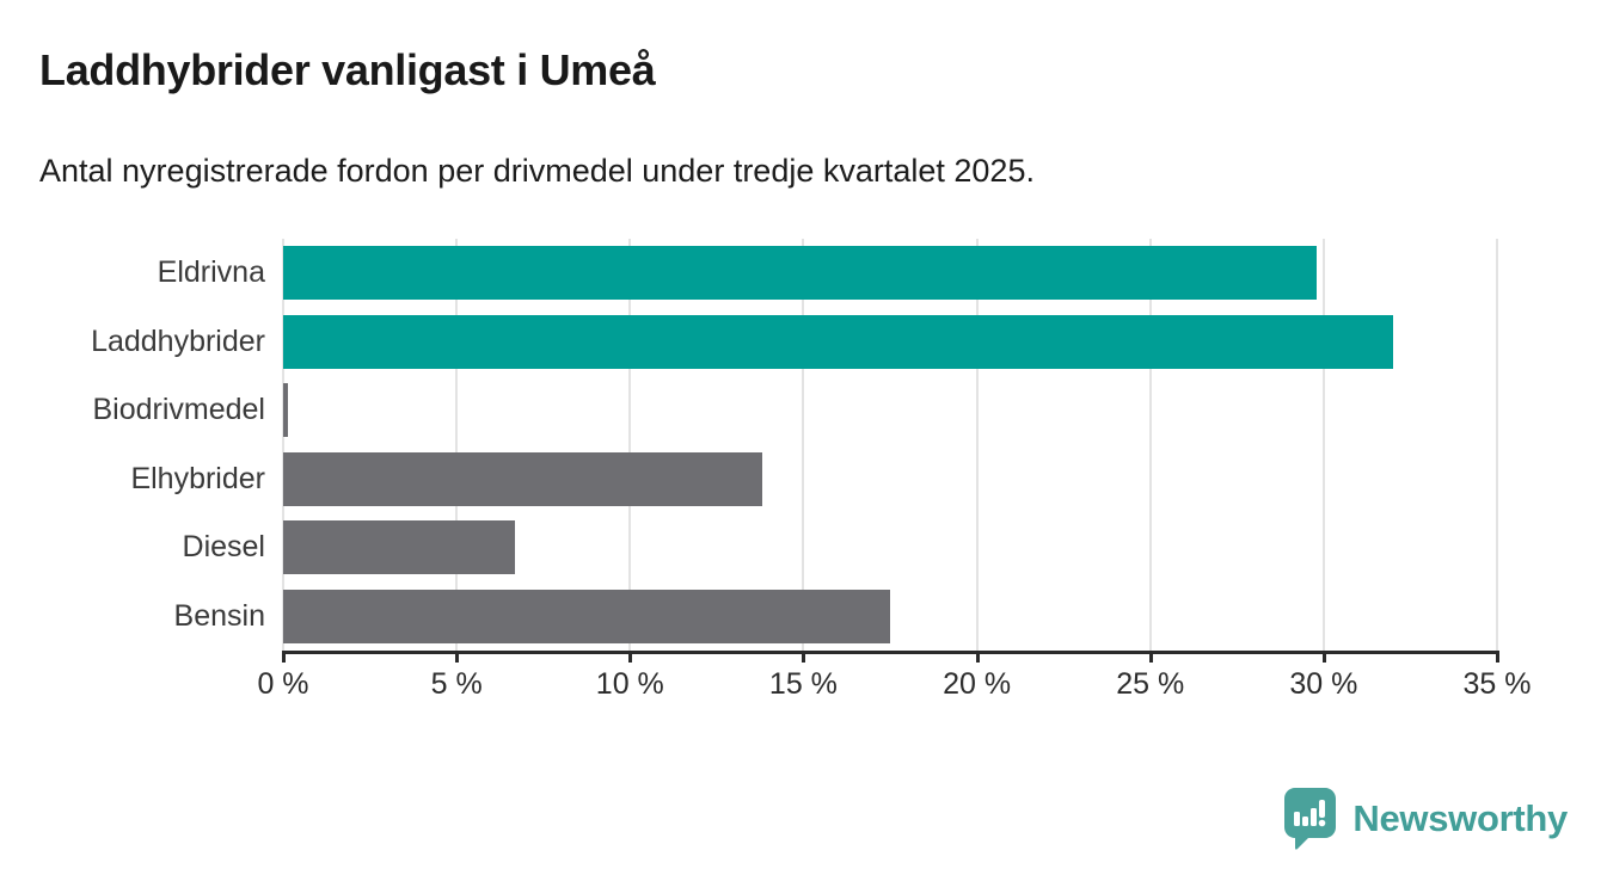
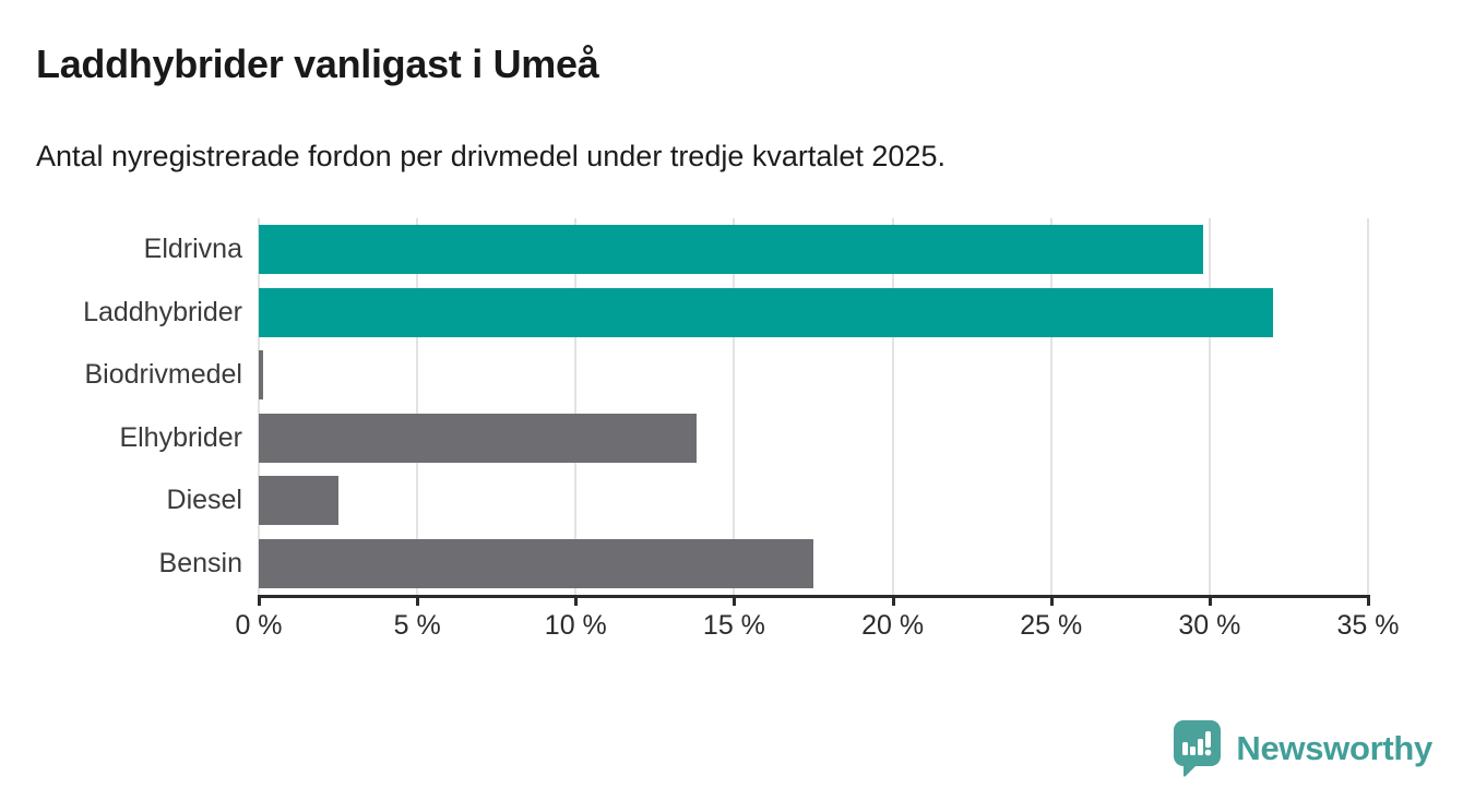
Diesel: 6.7% -> 2.5%
